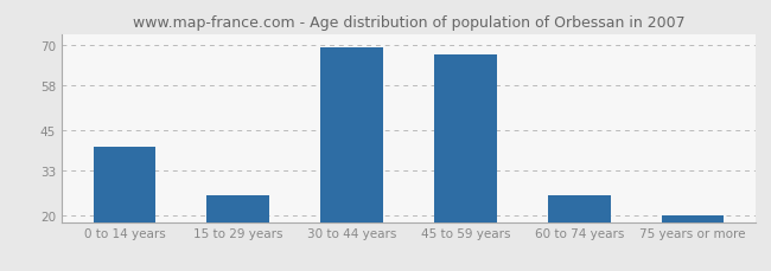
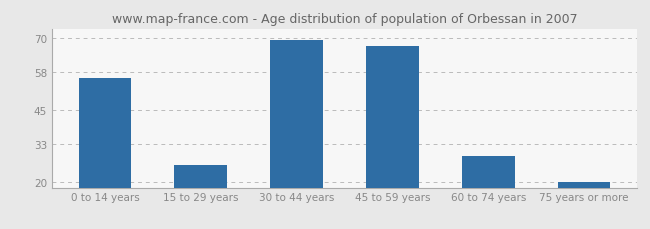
0 to 14 years: 40 -> 56
60 to 74 years: 26 -> 29
